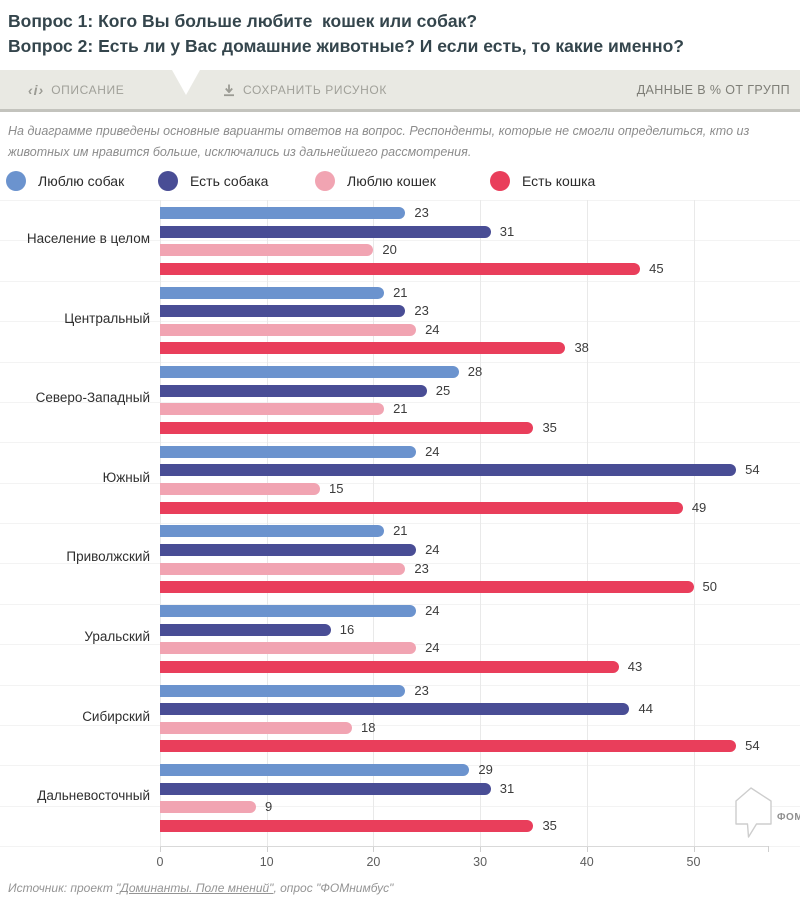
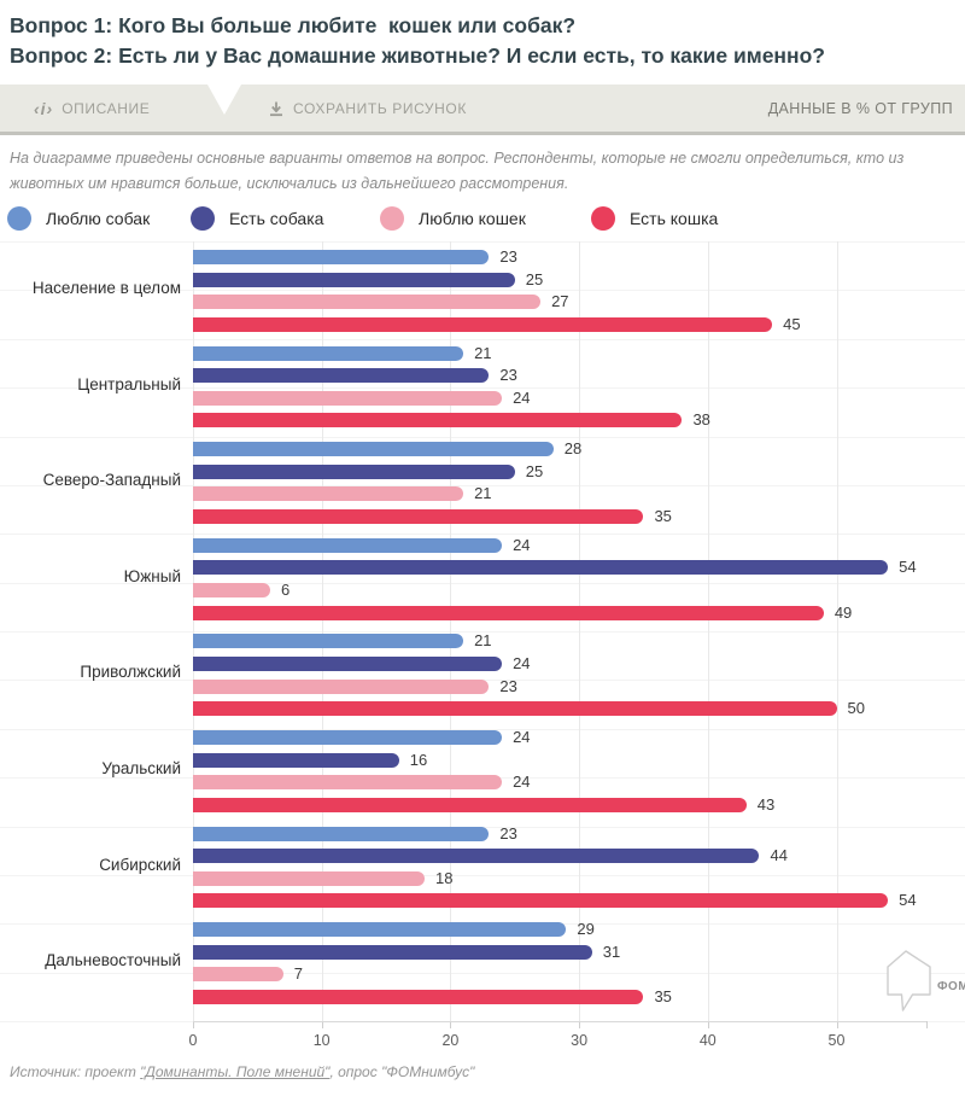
Есть собака/Население в целом: 31 -> 25
Люблю кошек/Население в целом: 20 -> 27
Люблю кошек/Южный: 15 -> 6
Люблю кошек/Дальневосточный: 9 -> 7
